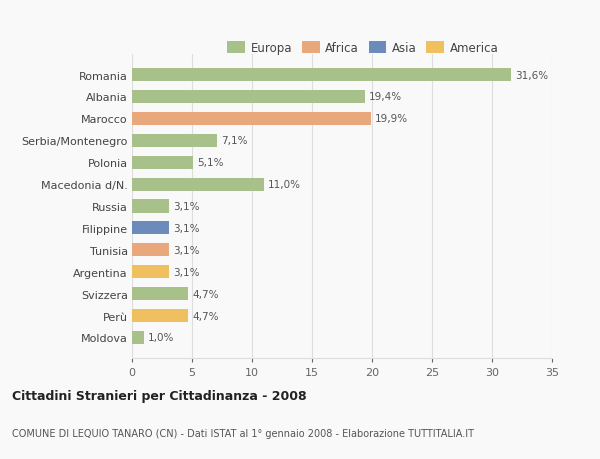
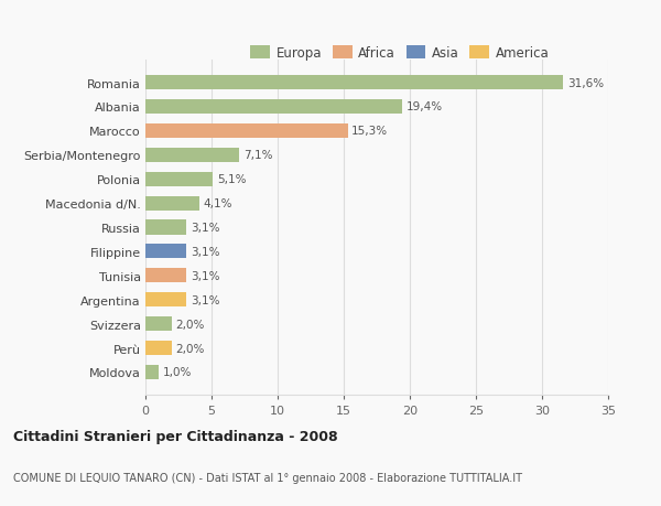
Marocco: 19,9% -> 15,3%
Macedonia d/N.: 11,0% -> 4,1%
Svizzera: 4,7% -> 2,0%
Perù: 4,7% -> 2,0%
